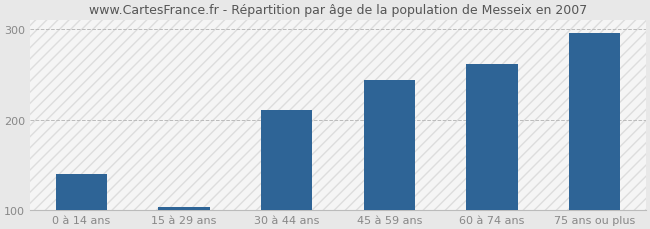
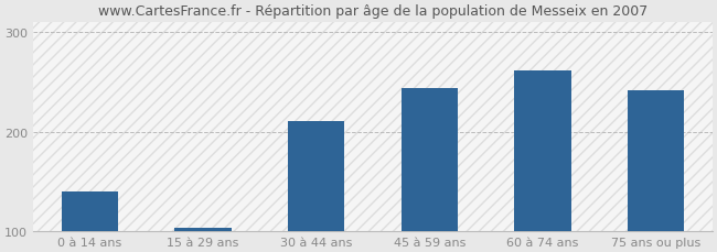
75 ans ou plus: 296 -> 242
